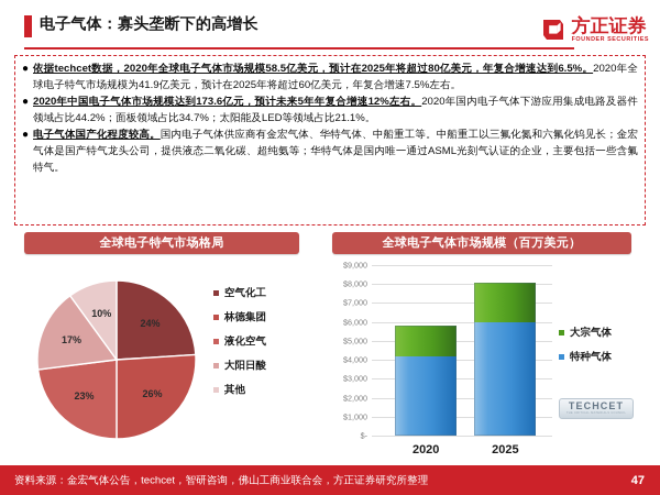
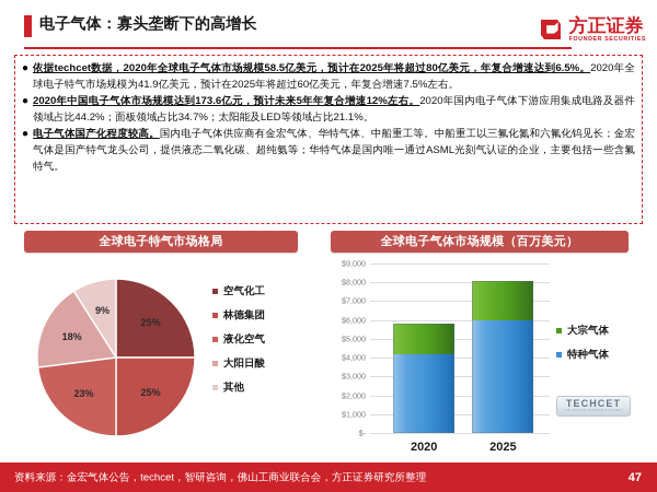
全球电子特气市场格局/空气化工: 24% -> 25%
全球电子特气市场格局/林德集团: 26% -> 25%
全球电子特气市场格局/大阳日酸: 17% -> 18%
全球电子特气市场格局/其他: 10% -> 9%
